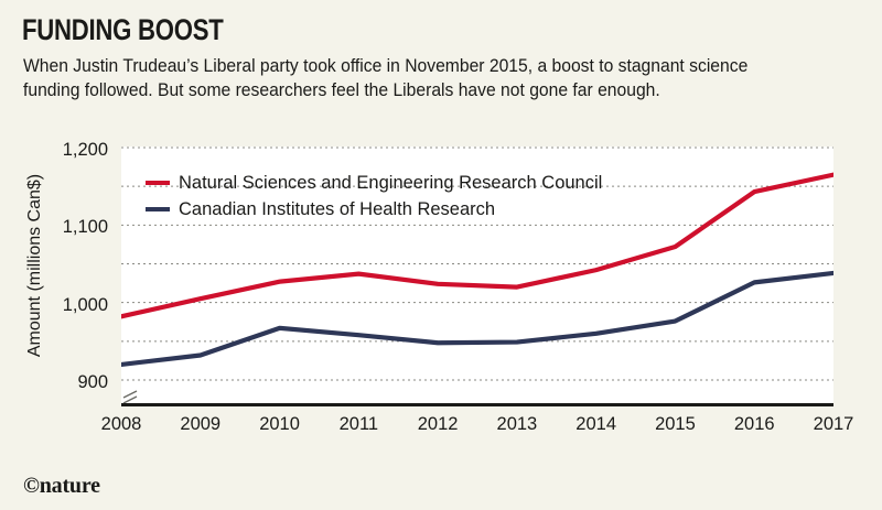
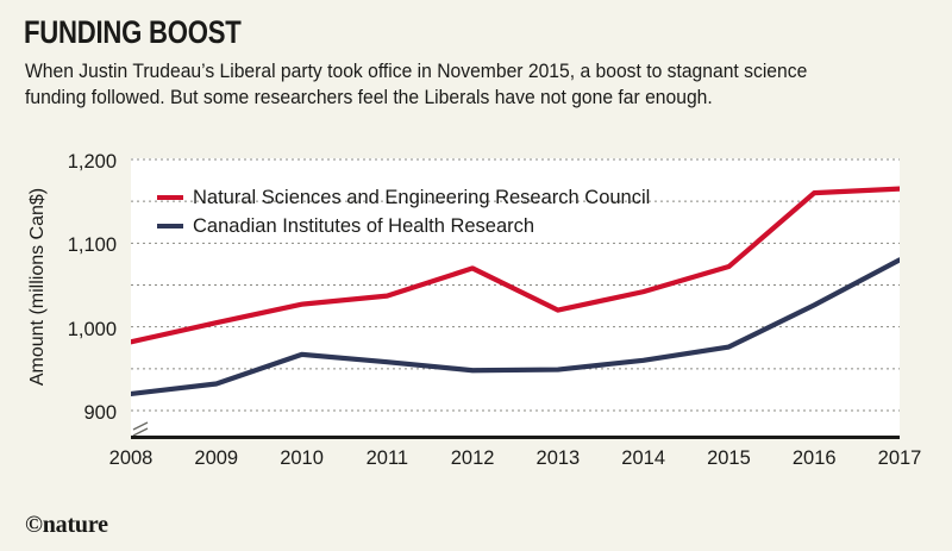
Natural Sciences and Engineering Research Council/2012: 1020 -> 1070
Natural Sciences and Engineering Research Council/2016: 1140 -> 1160
Canadian Institutes of Health Research/2017: 1040 -> 1080
